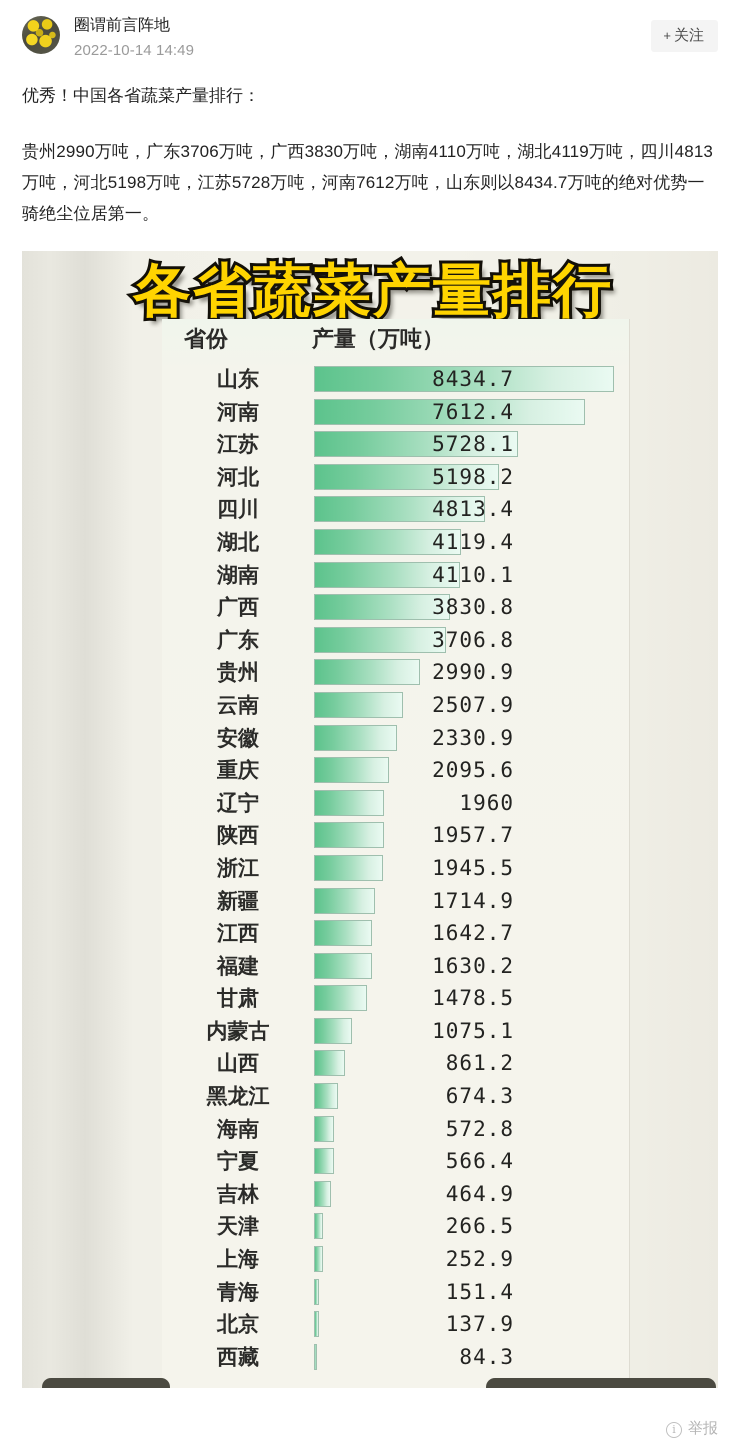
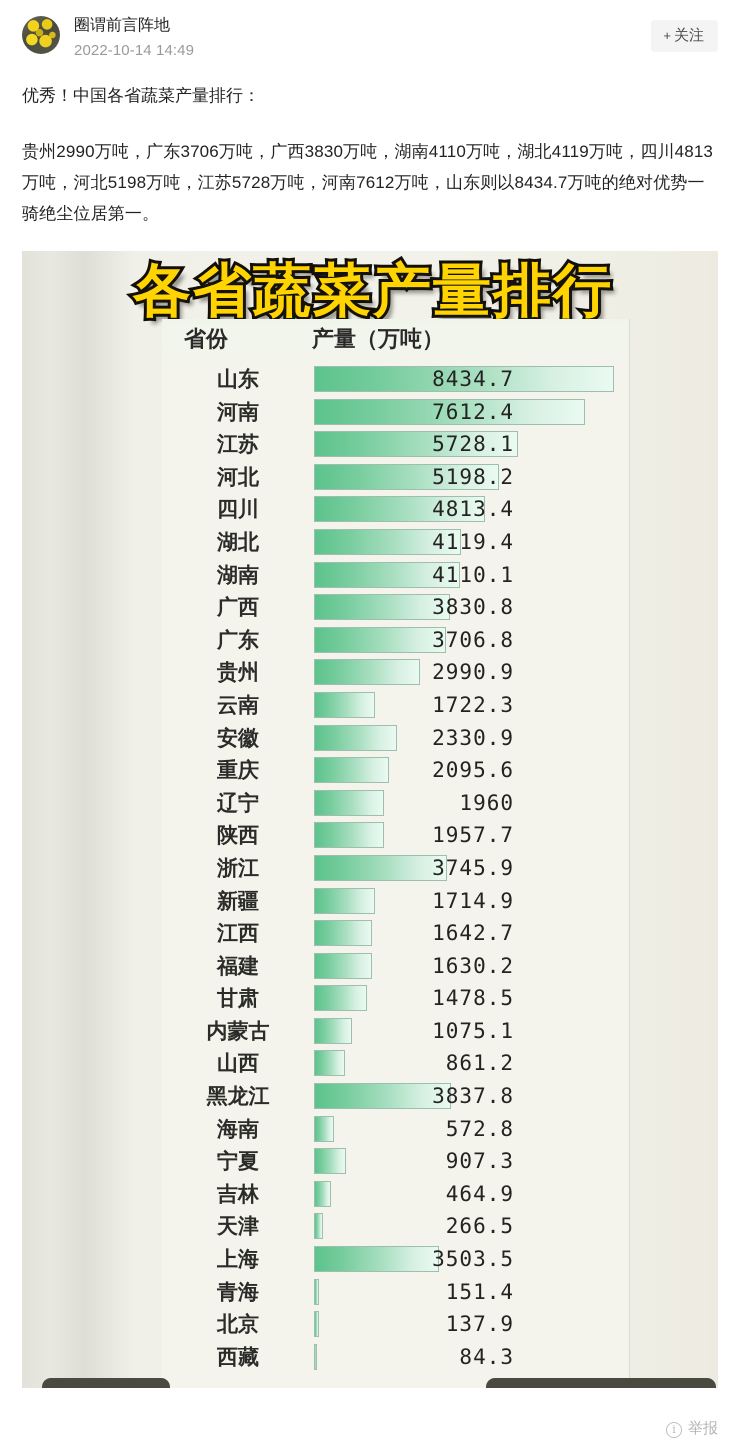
云南: 2507.9 -> 1722.3
浙江: 1945.5 -> 3745.9
黑龙江: 674.3 -> 3837.8
宁夏: 566.4 -> 907.3
上海: 252.9 -> 3503.5
